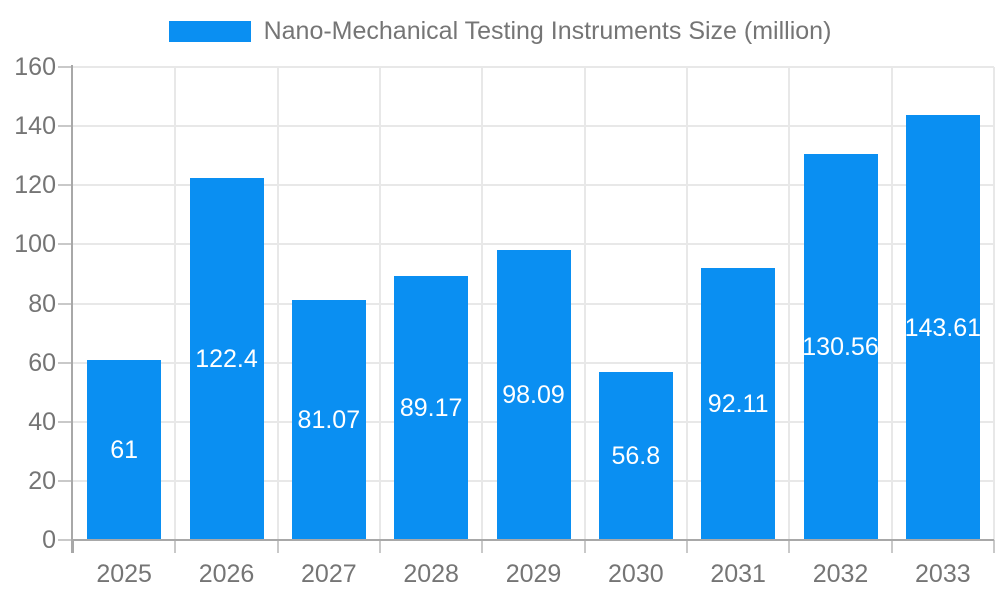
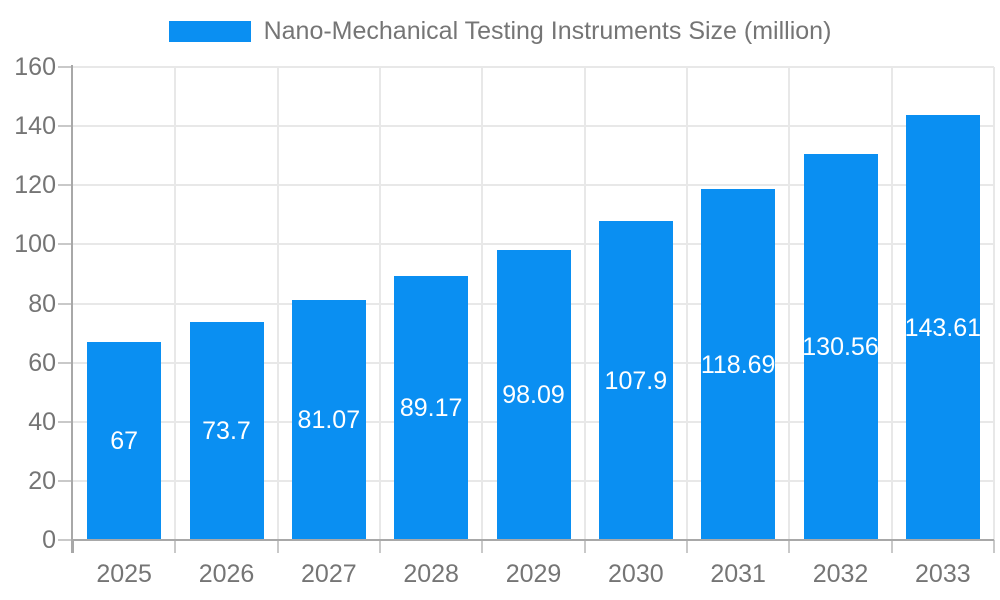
2025: 61 -> 67
2026: 122.4 -> 73.7
2030: 56.8 -> 107.9
2031: 92.11 -> 118.69
